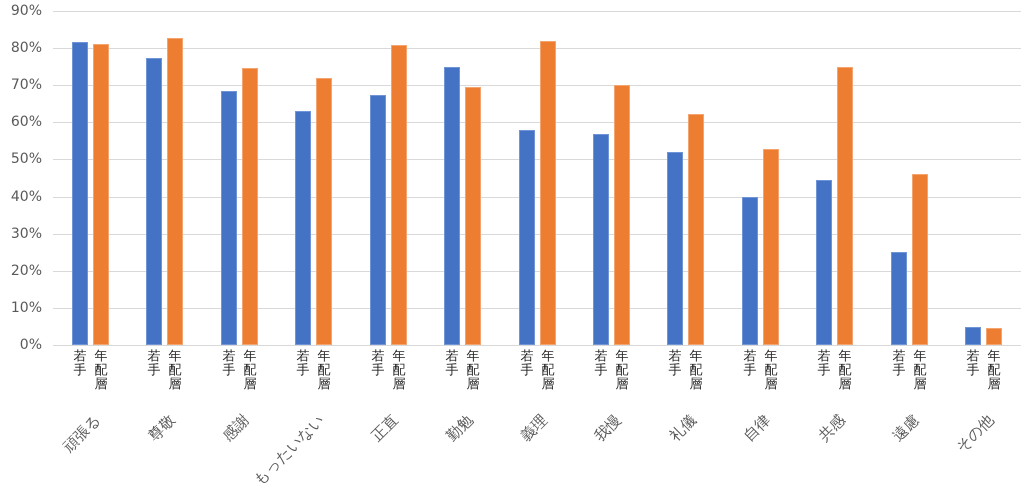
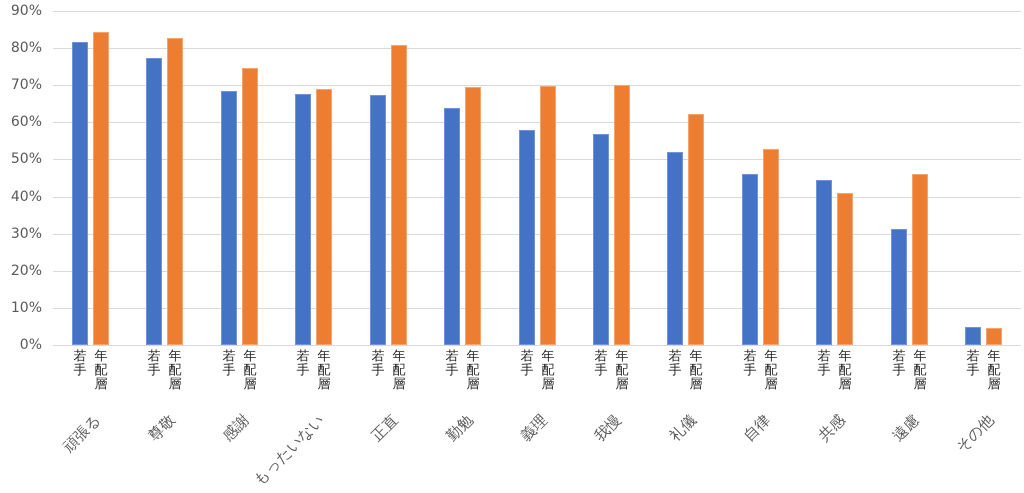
年配層/頑張る: 81% -> 84%
若手/もったいない: 63% -> 68%
年配層/もったいない: 72% -> 69%
若手/勤勉: 75% -> 64%
年配層/義理: 82% -> 70%
若手/自律: 40% -> 46%
年配層/共感: 75% -> 41%
若手/遠慮: 25% -> 31%
